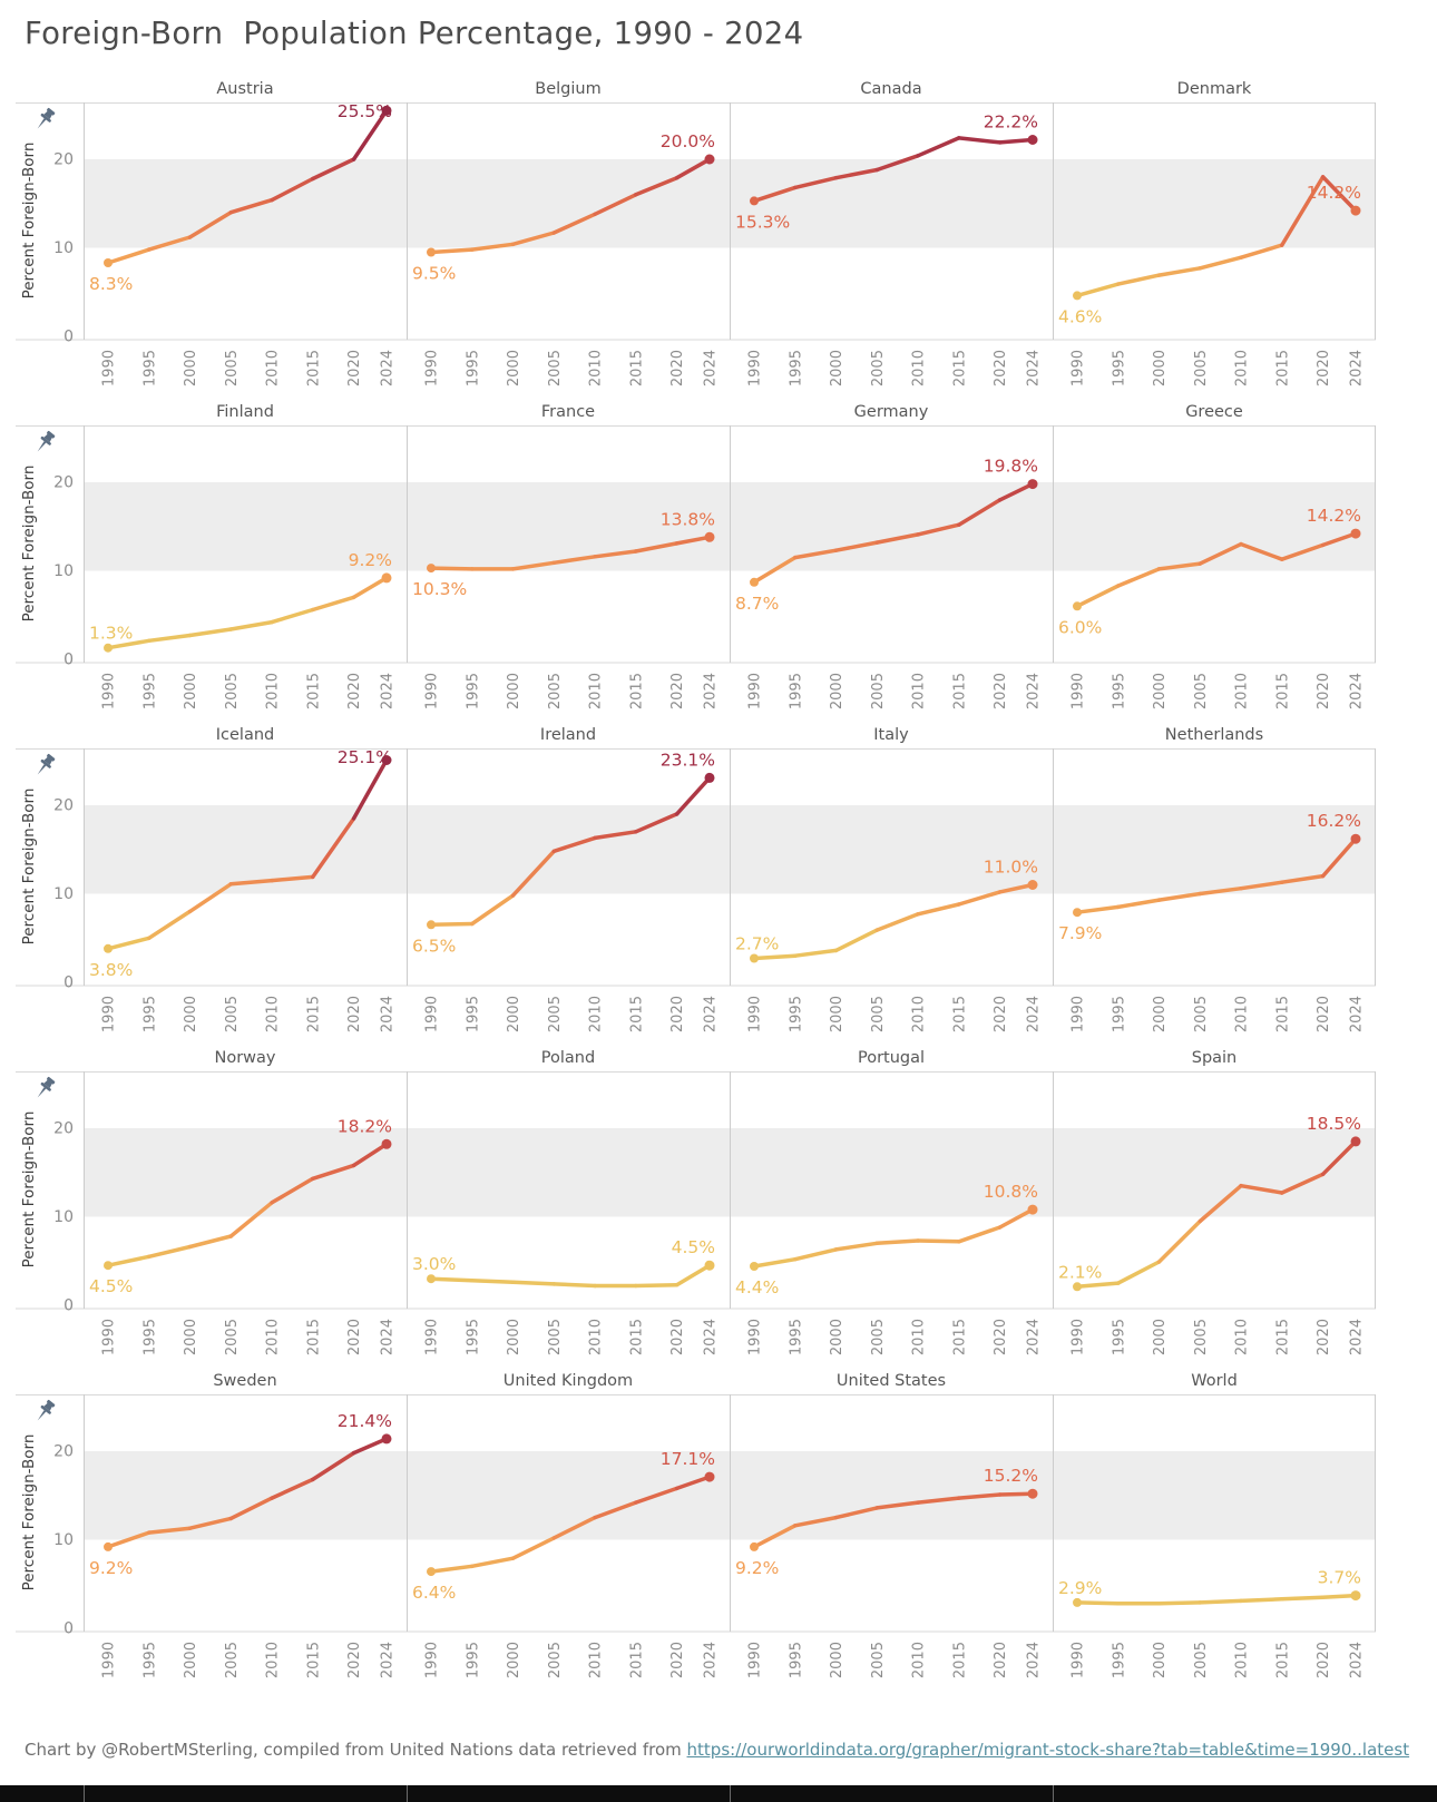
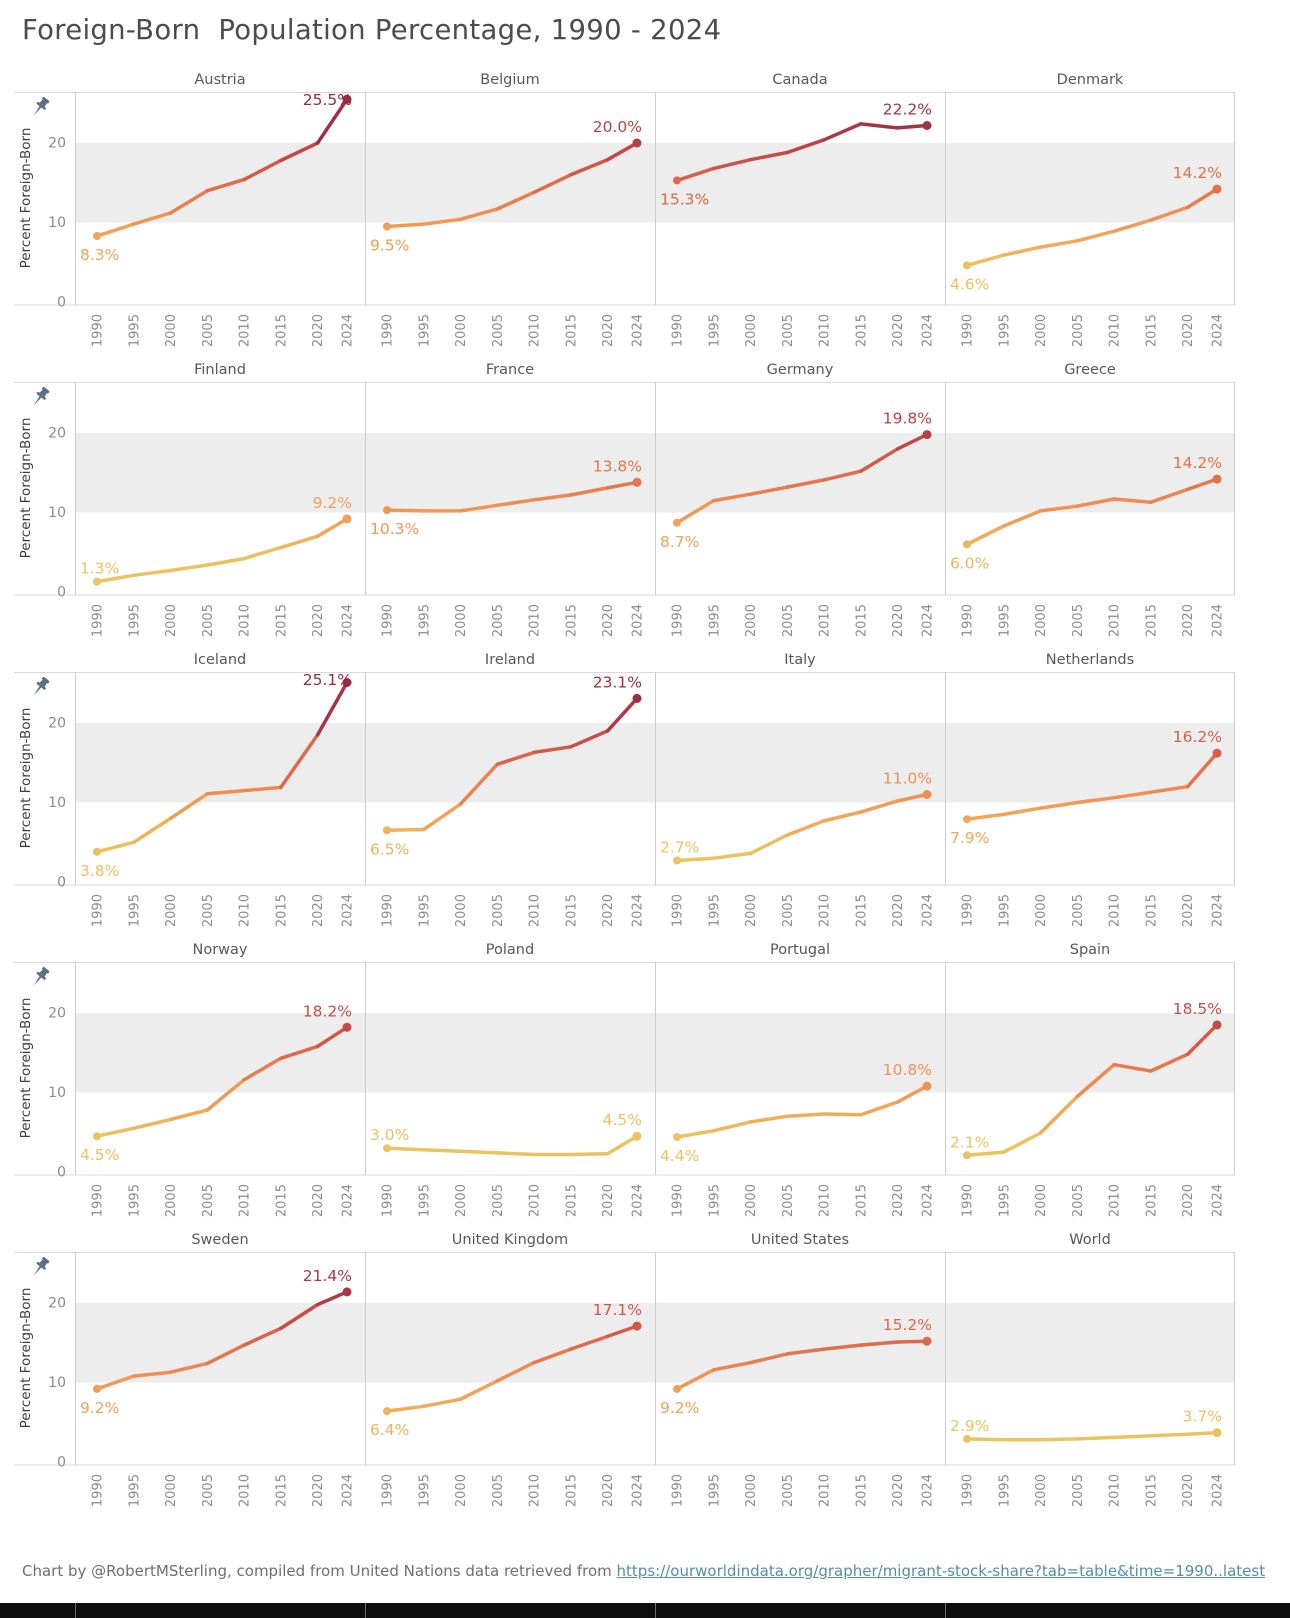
Greece/2010: 13 -> 12
Denmark/2020: 18 -> 12
